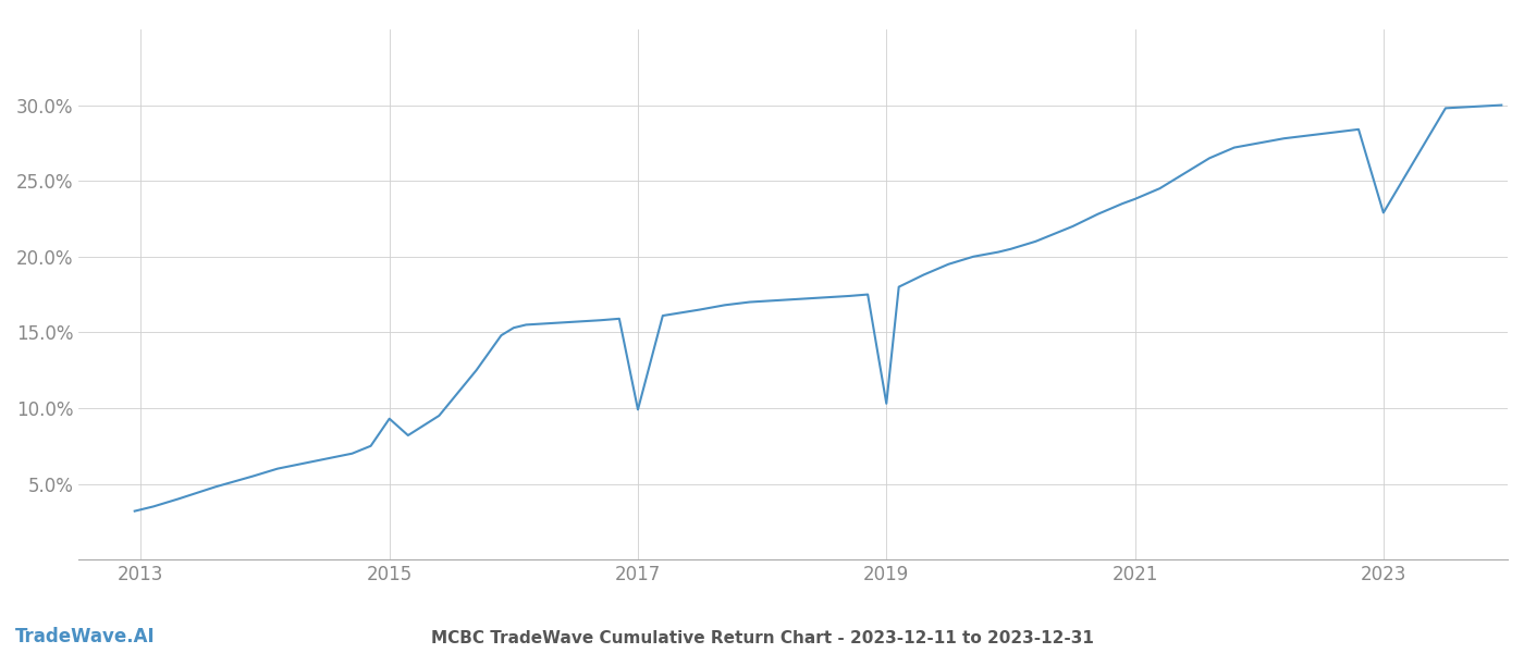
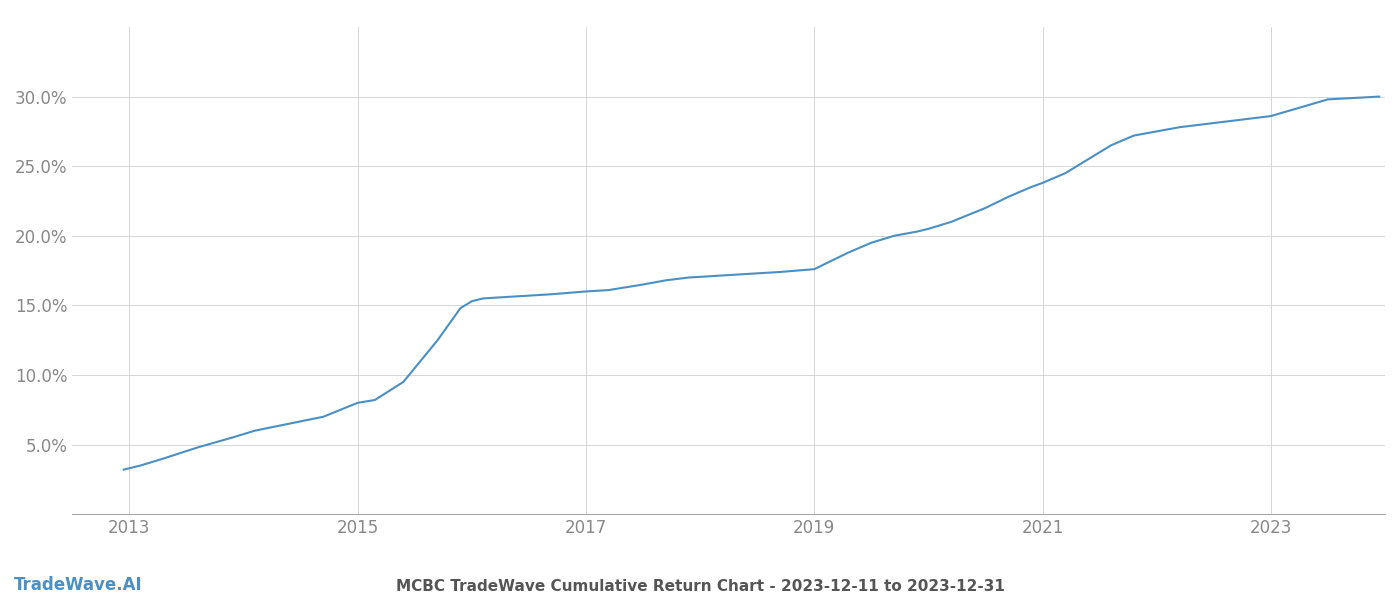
2015: 9.3% -> 8.0%
2017: 9.9% -> 16.0%
2019: 10.3% -> 17.6%
2023: 22.9% -> 28.6%
